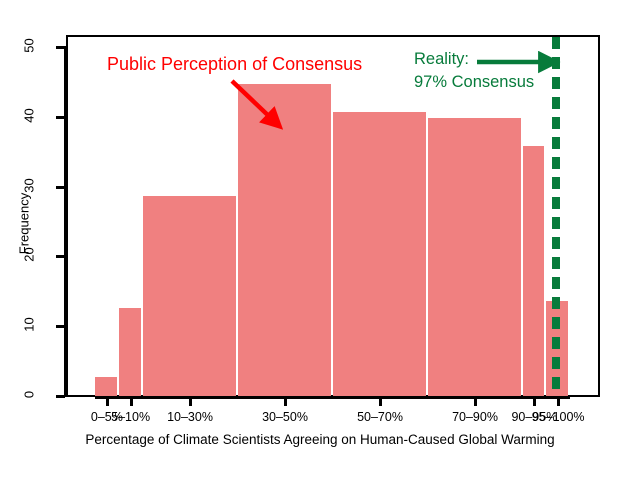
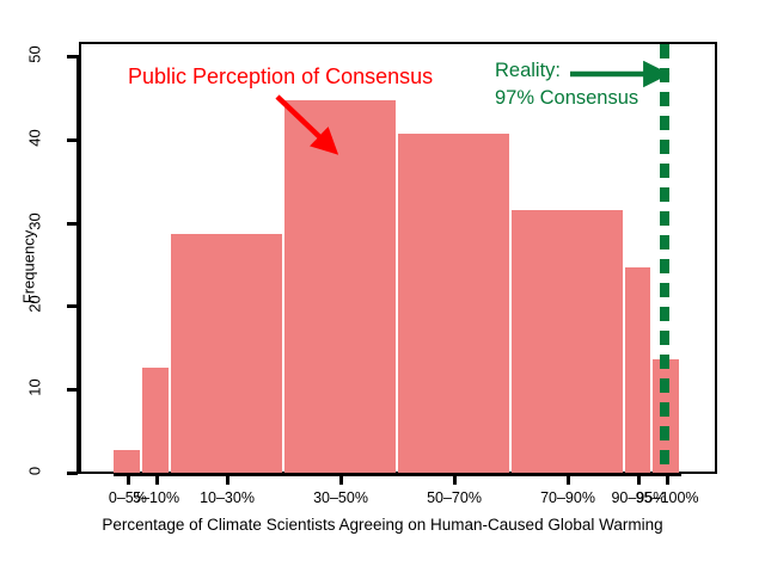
70–90%: 40 -> 32
90–95%: 36 -> 25
